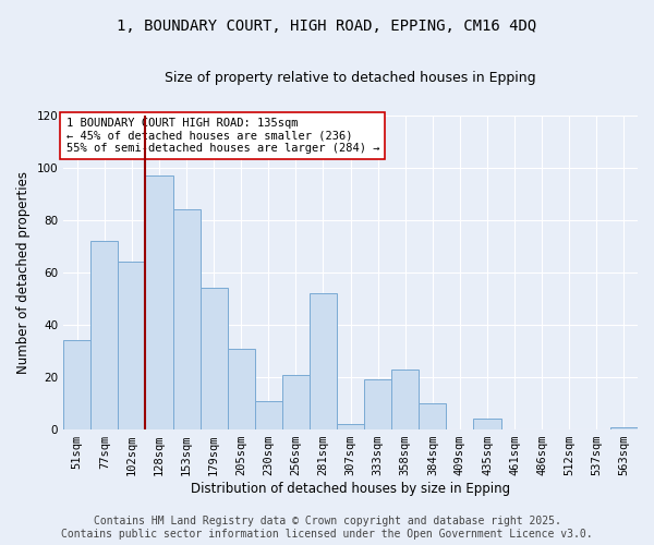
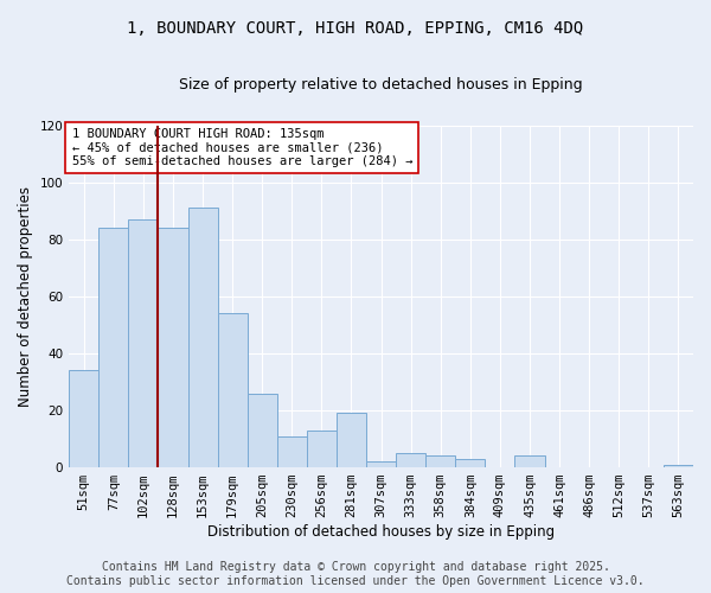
77sqm: 72 -> 84
102sqm: 64 -> 87
128sqm: 97 -> 84
153sqm: 84 -> 91
205sqm: 31 -> 26
256sqm: 21 -> 13
281sqm: 52 -> 19
333sqm: 19 -> 5
358sqm: 23 -> 4
384sqm: 10 -> 3
